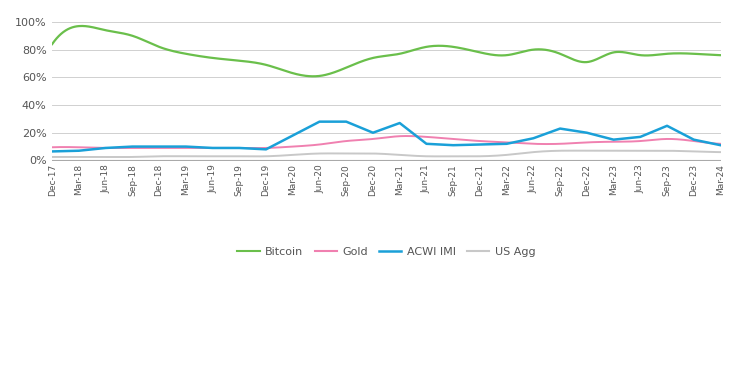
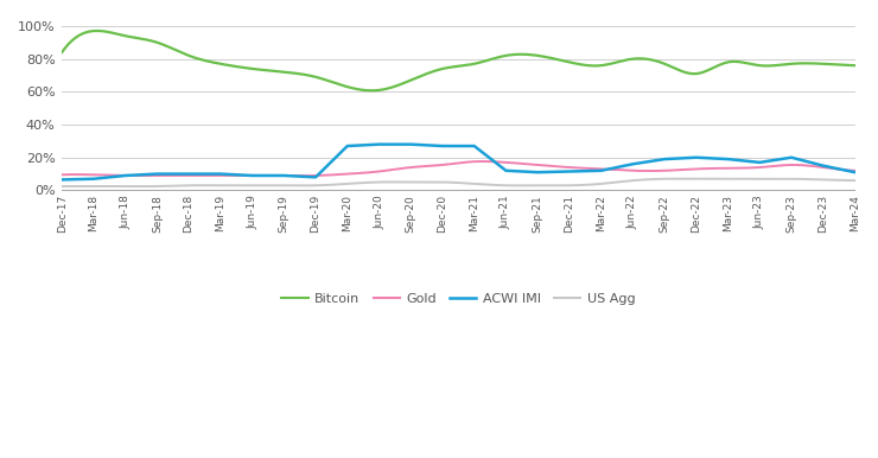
ACWI IMI/Mar-20: 18% -> 27%
ACWI IMI/Dec-20: 20% -> 27%
ACWI IMI/Sep-22: 23% -> 19%
ACWI IMI/Mar-23: 15% -> 19%
ACWI IMI/Sep-23: 25% -> 20%
